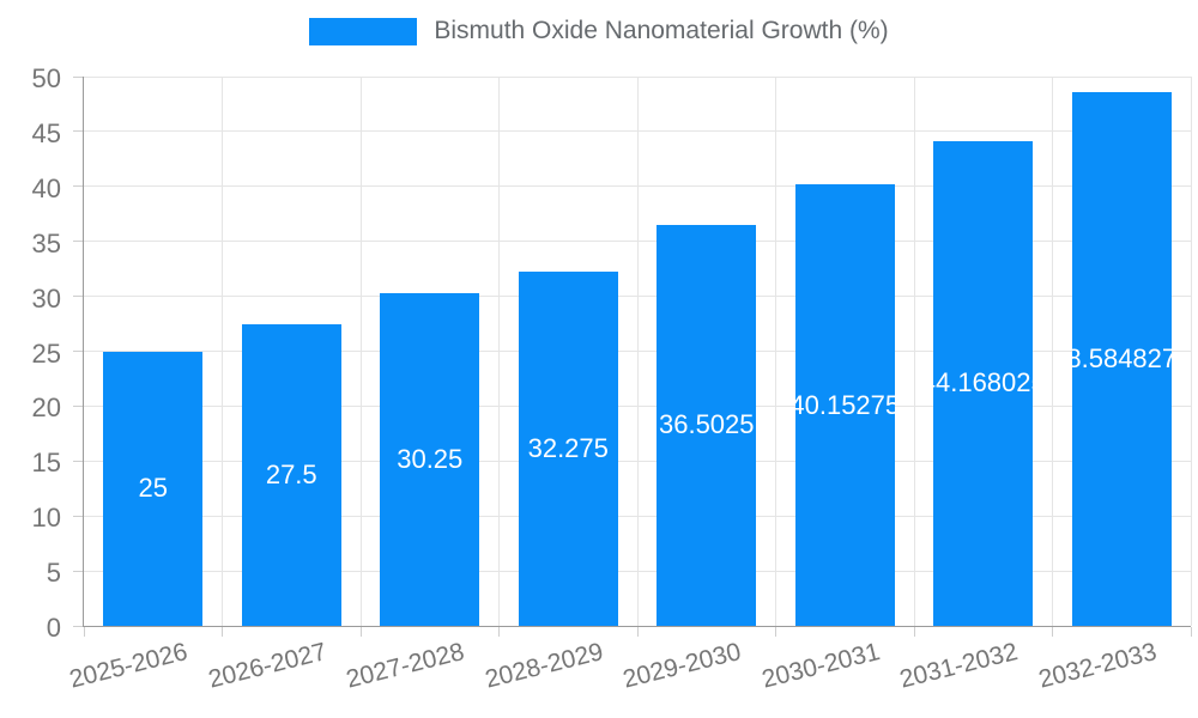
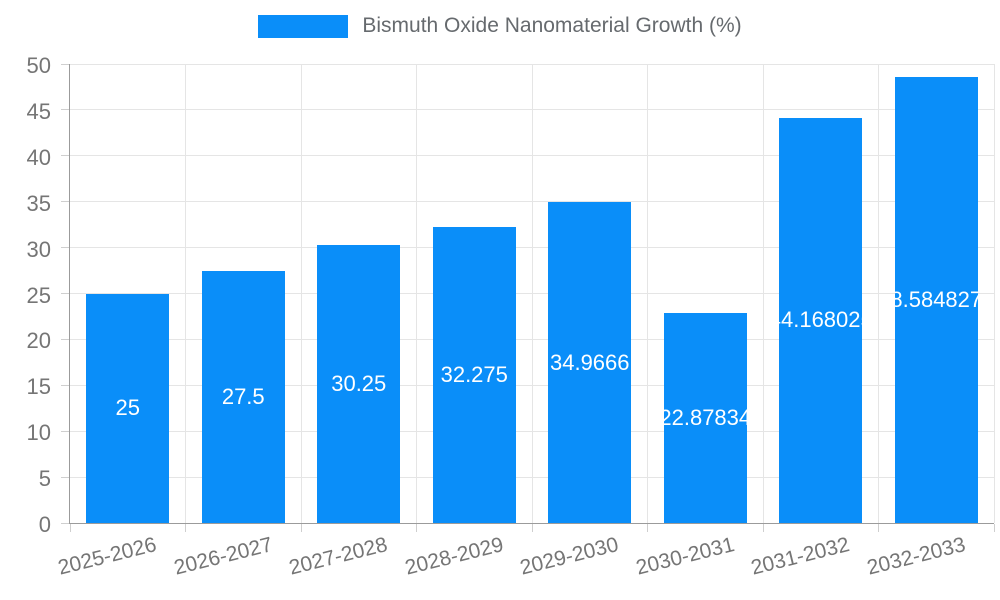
2029-2030: 36.5025 -> 34.9666
2030-2031: 40.15275 -> 22.87834
